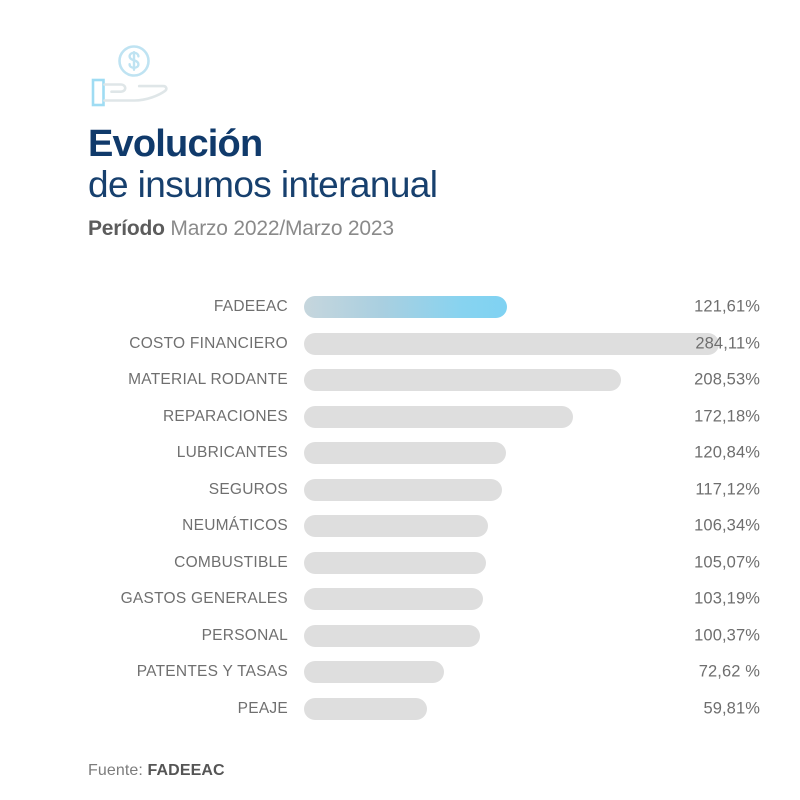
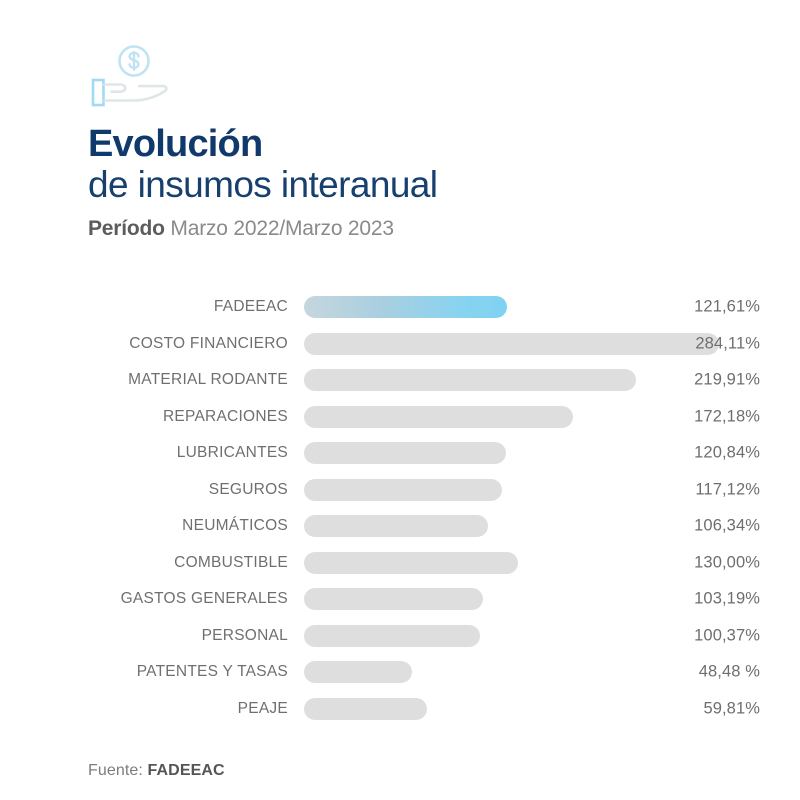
MATERIAL RODANTE: 208,53% -> 219,91%
COMBUSTIBLE: 105,07% -> 130,00%
PATENTES Y TASAS: 72,62 -> 48,48
